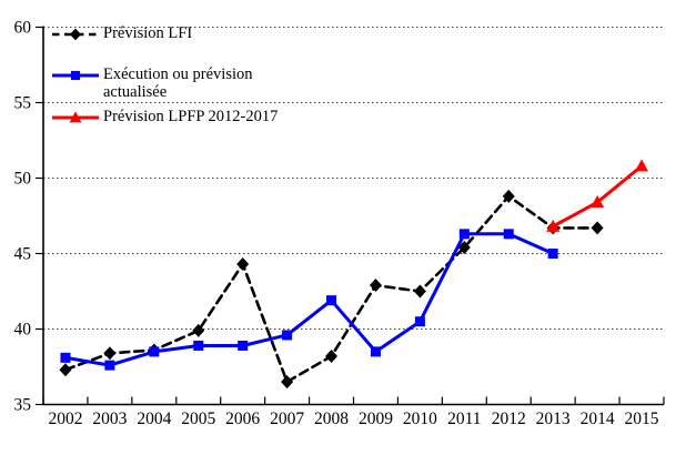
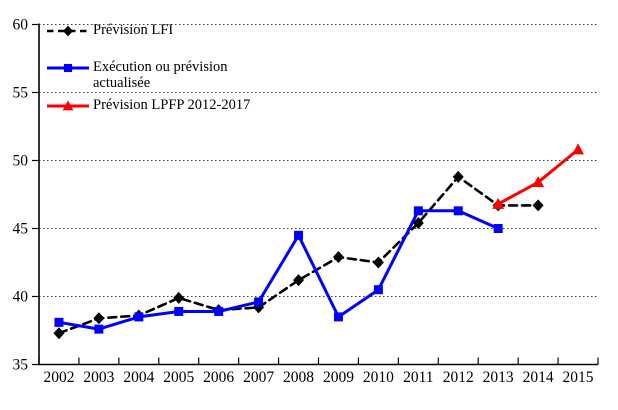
Prévision LFI/2006: 44.3 -> 39.0
Prévision LFI/2007: 36.5 -> 39.2
Prévision LFI/2008: 38.2 -> 41.2
Exécution ou prévision actualisée/2008: 41.9 -> 44.5
